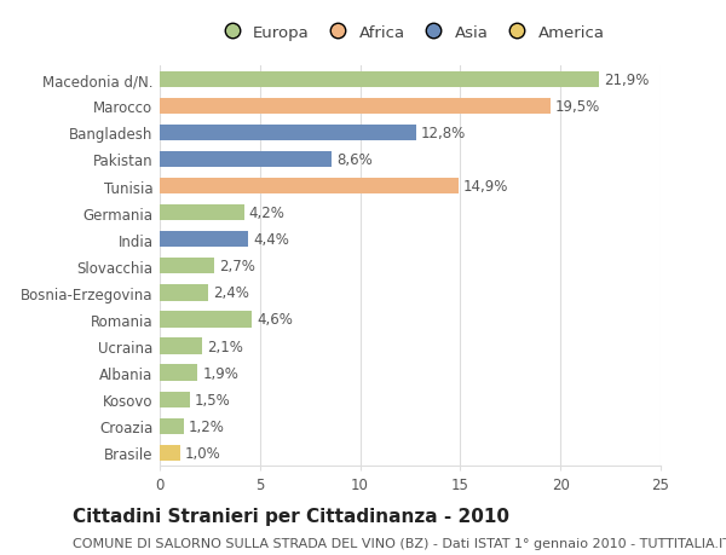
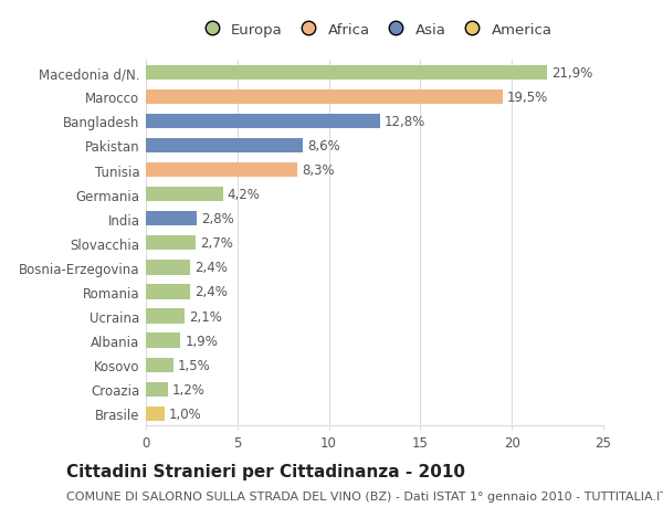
Tunisia: 14,9% -> 8,3%
India: 4,4% -> 2,8%
Romania: 4,6% -> 2,4%
